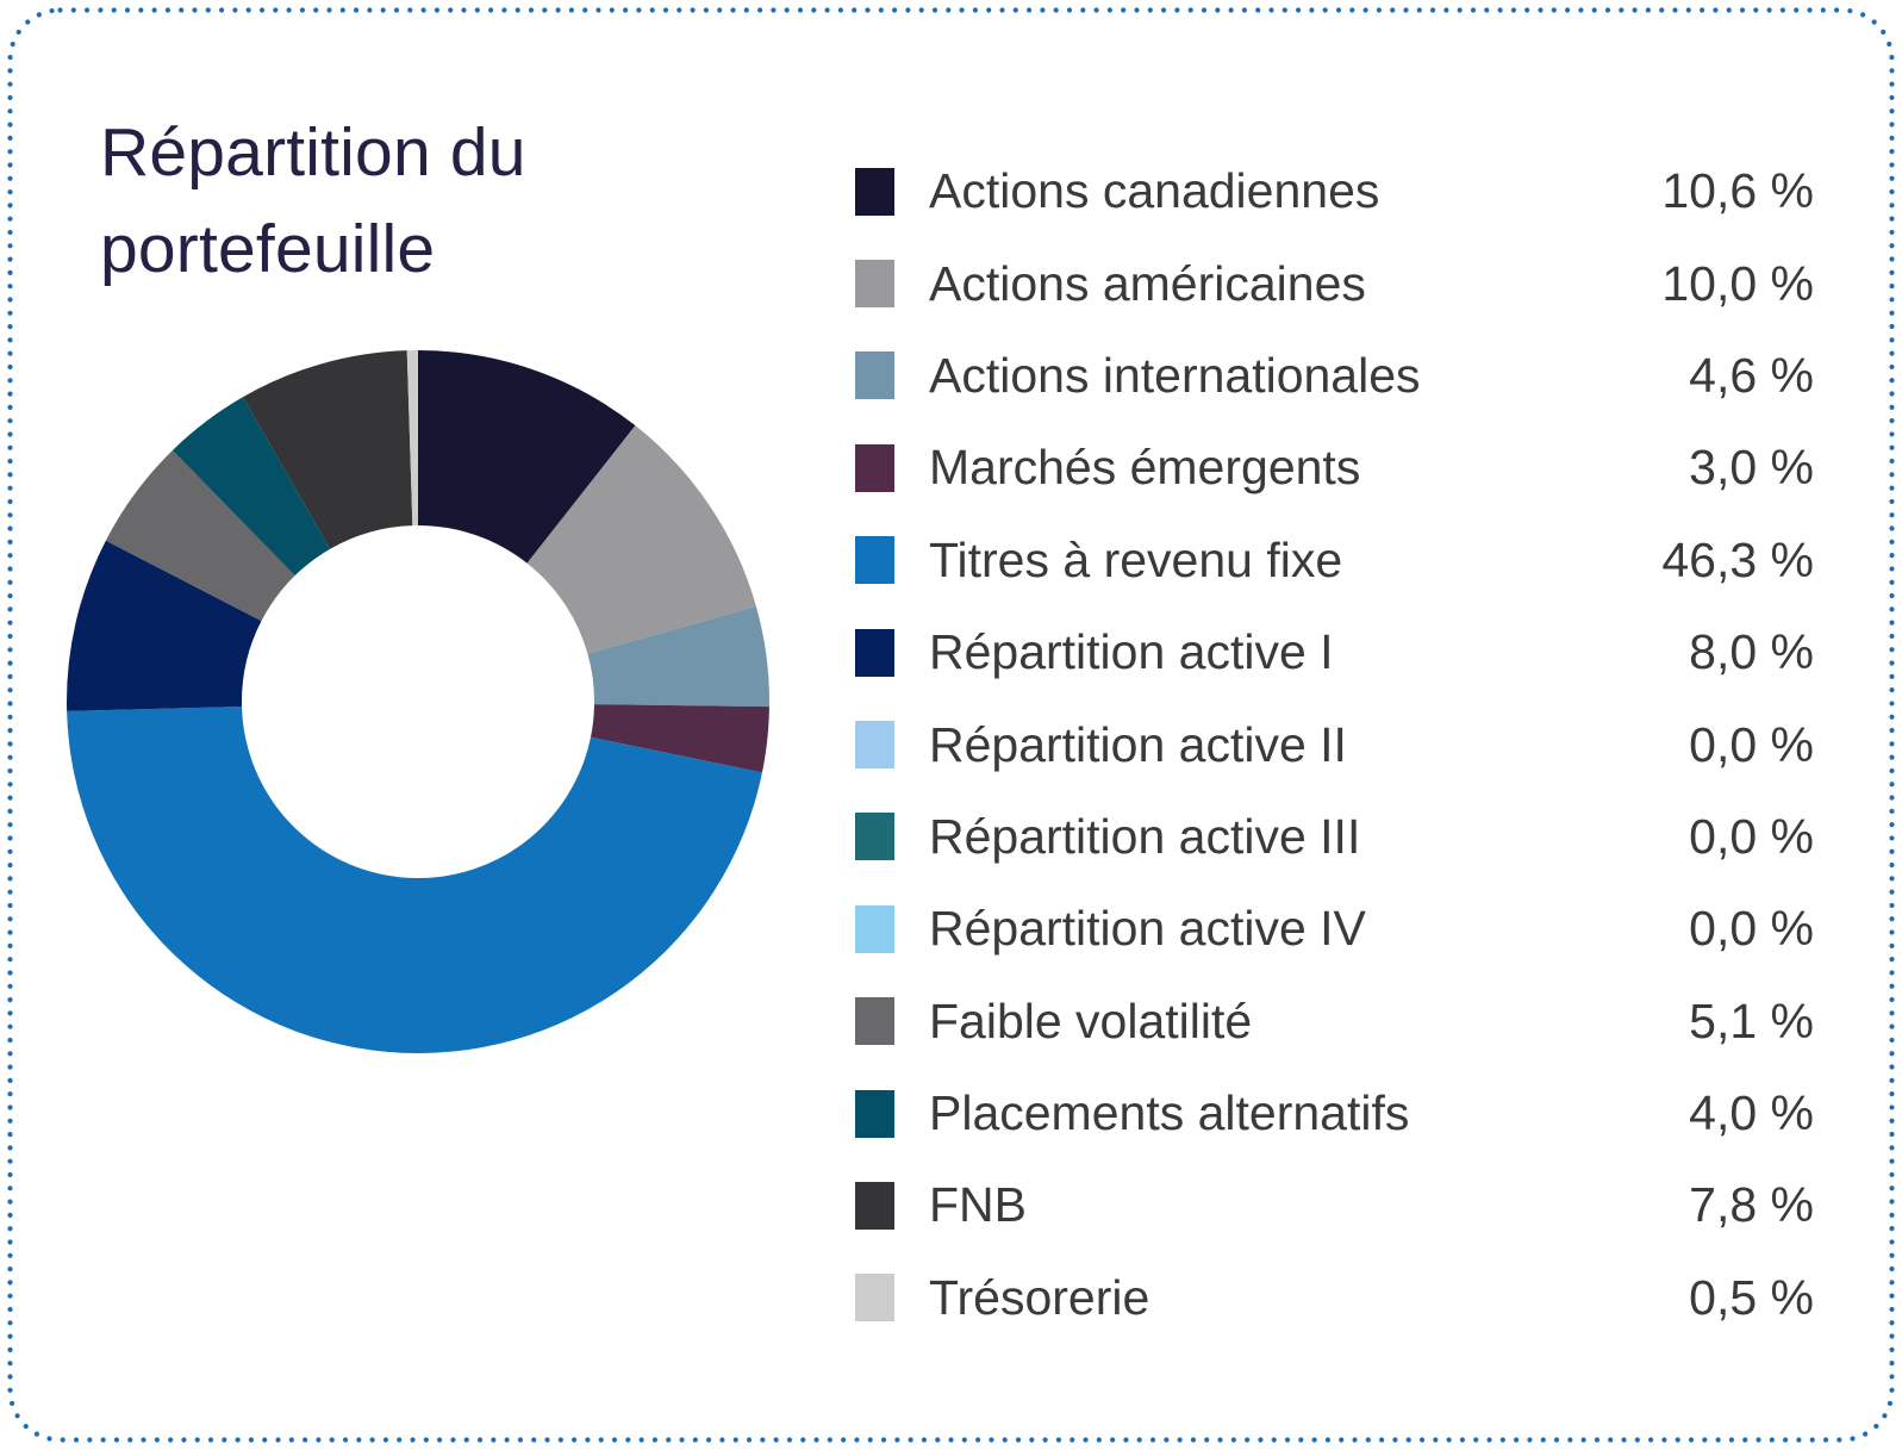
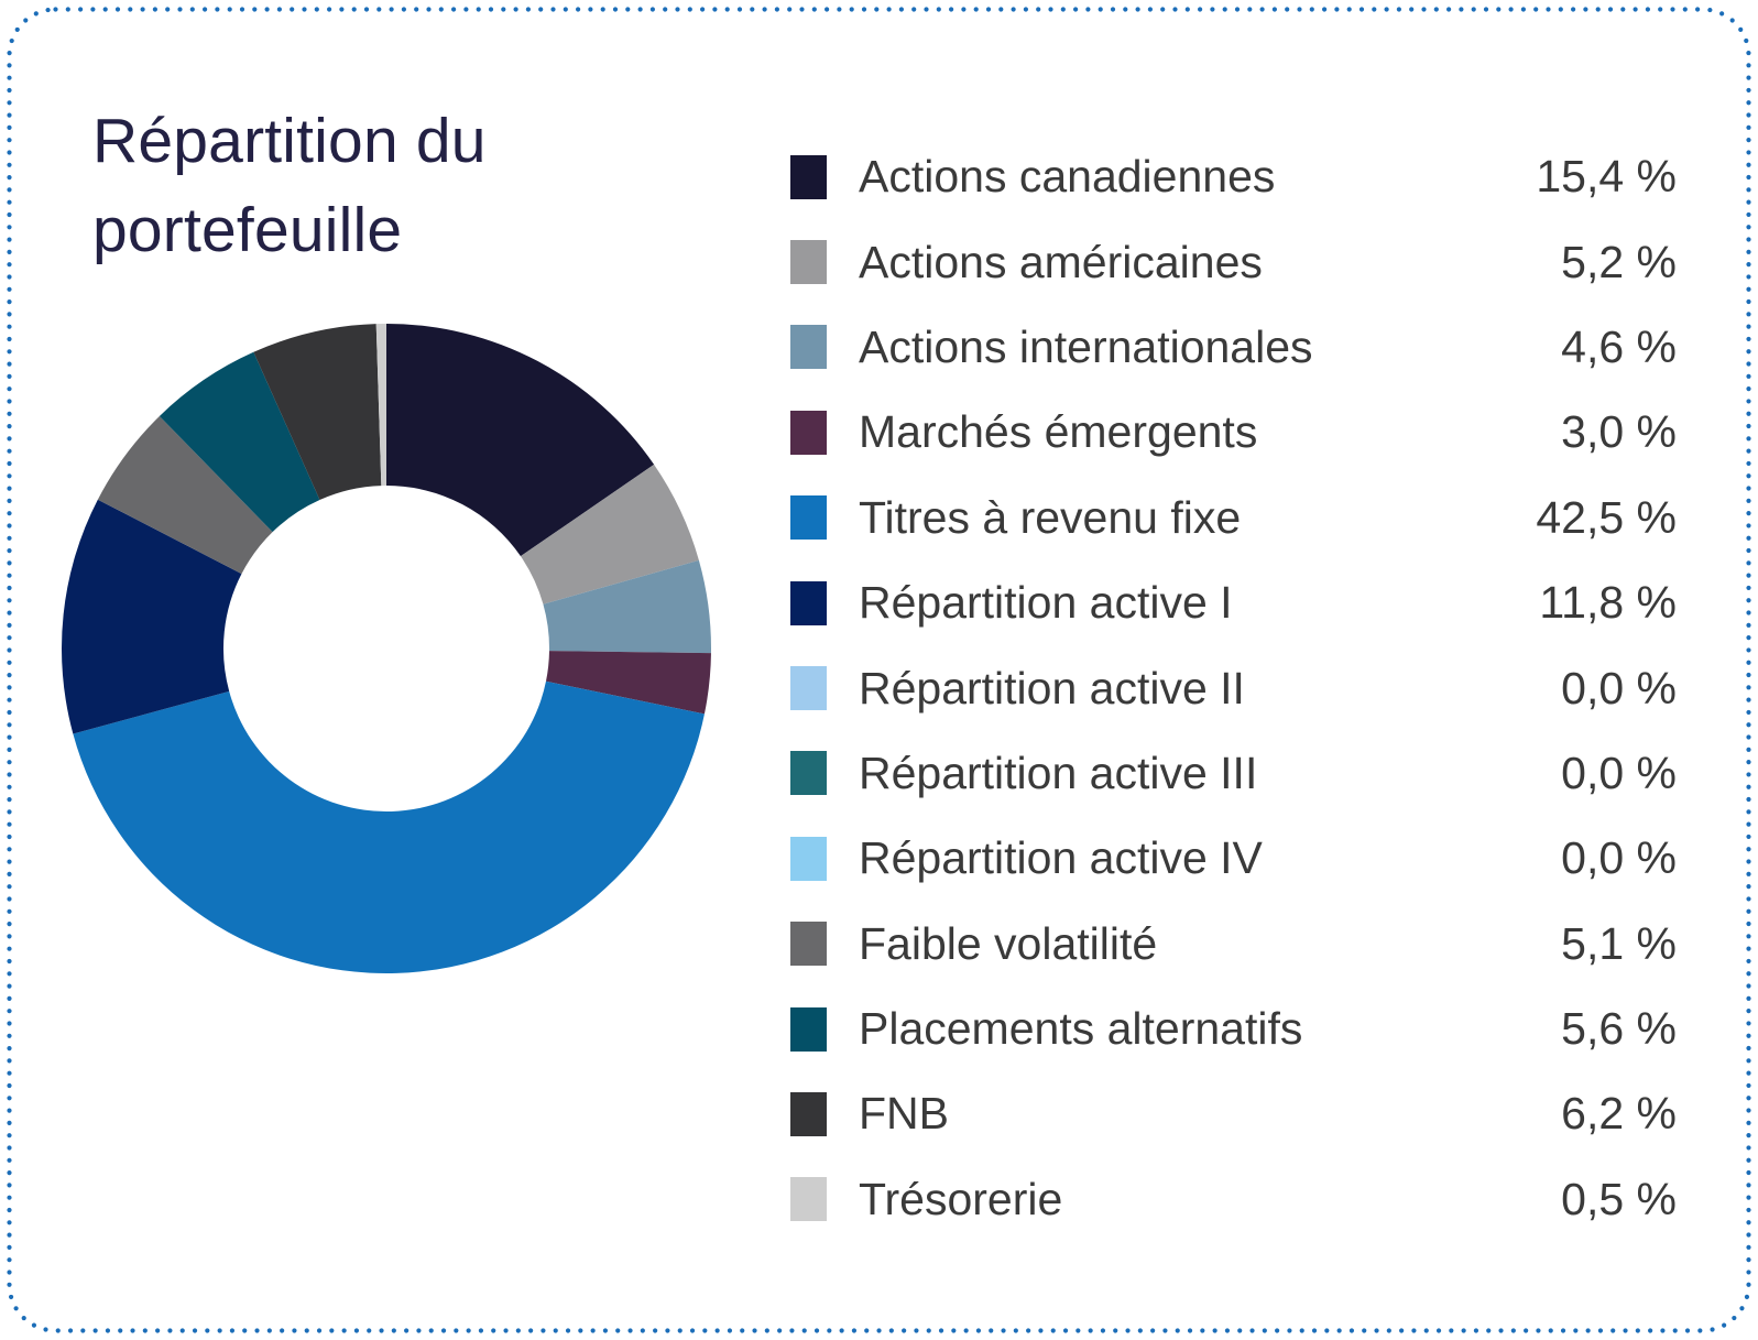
Actions canadiennes: 10,6 -> 15,4
Actions américaines: 10,0 -> 5,2
Titres à revenu fixe: 46,3 -> 42,5
Répartition active I: 8,0 -> 11,8
Placements alternatifs: 4,0 -> 5,6
FNB: 7,8 -> 6,2
